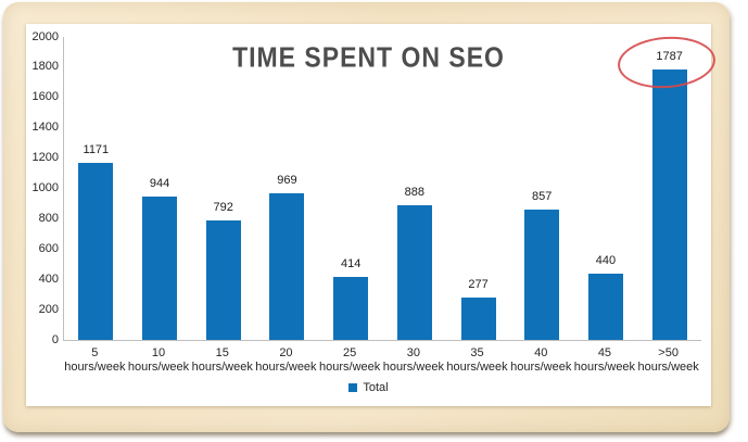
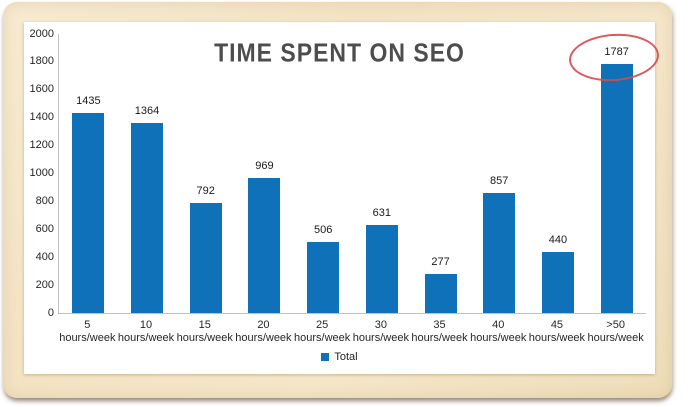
5 hours/week: 1171 -> 1435
10 hours/week: 944 -> 1364
25 hours/week: 414 -> 506
30 hours/week: 888 -> 631
